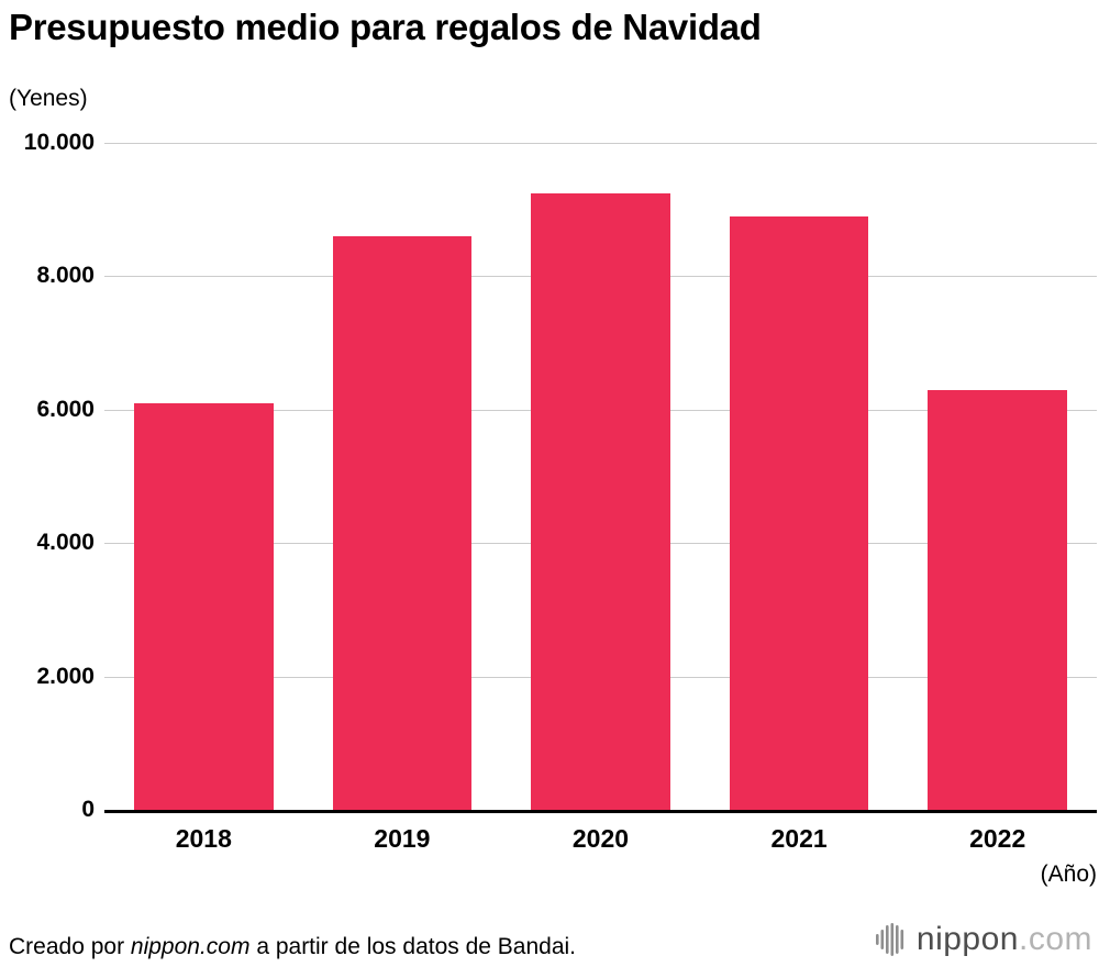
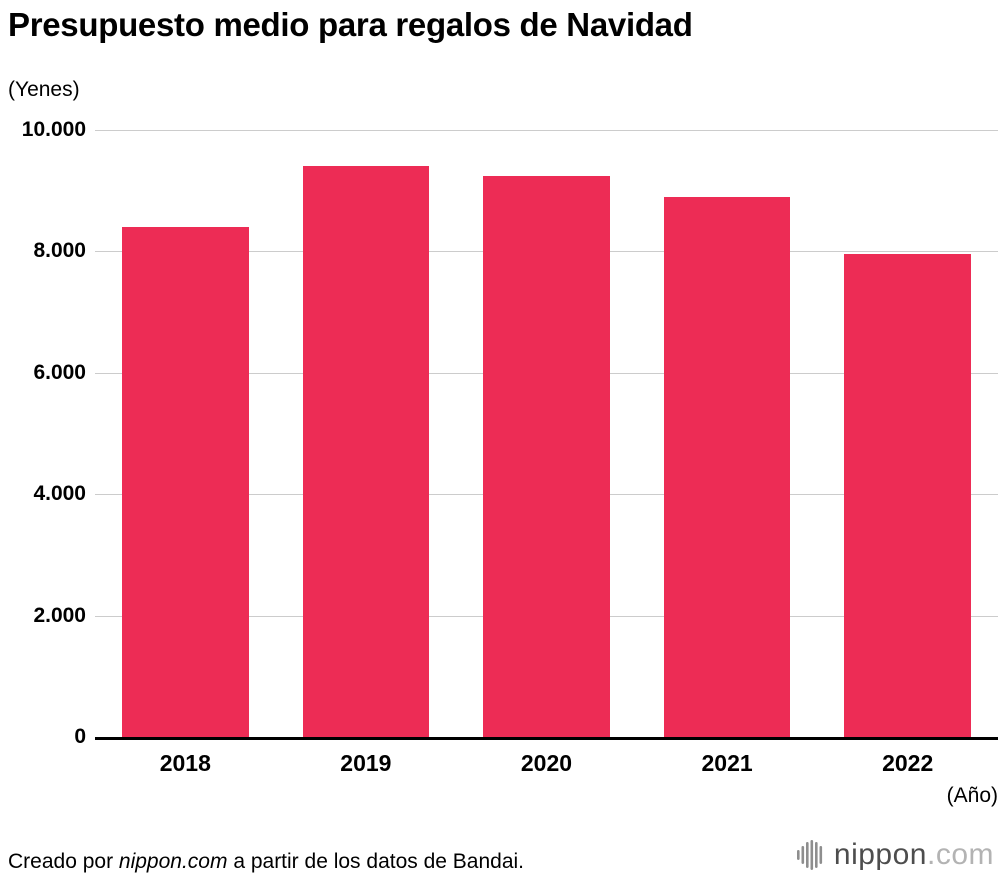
2018: 6100 -> 8400
2019: 8600 -> 9400
2022: 6300 -> 8000
